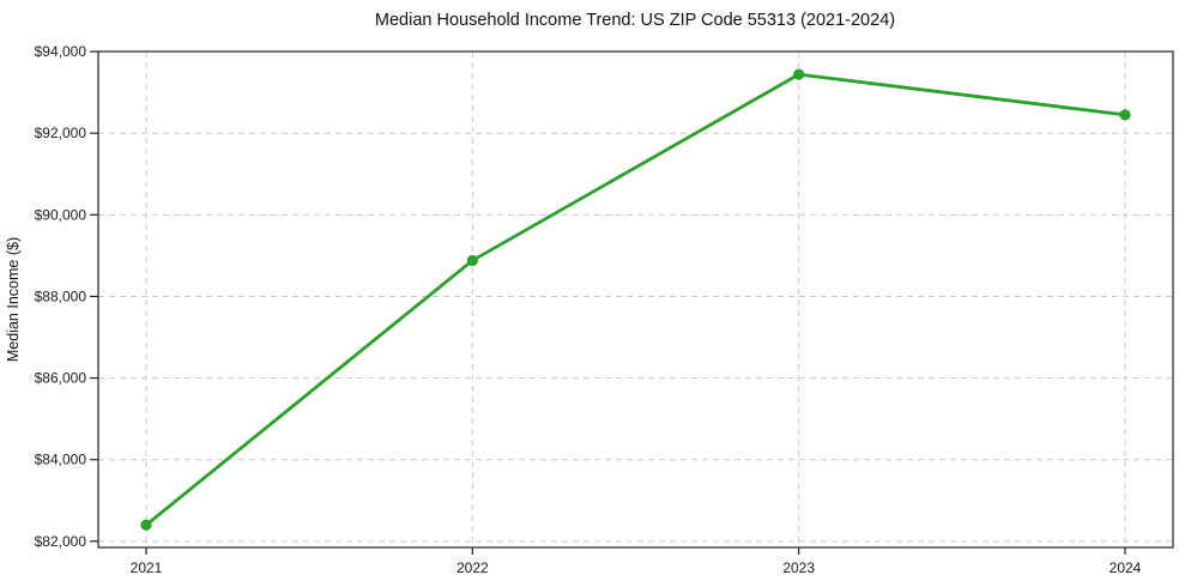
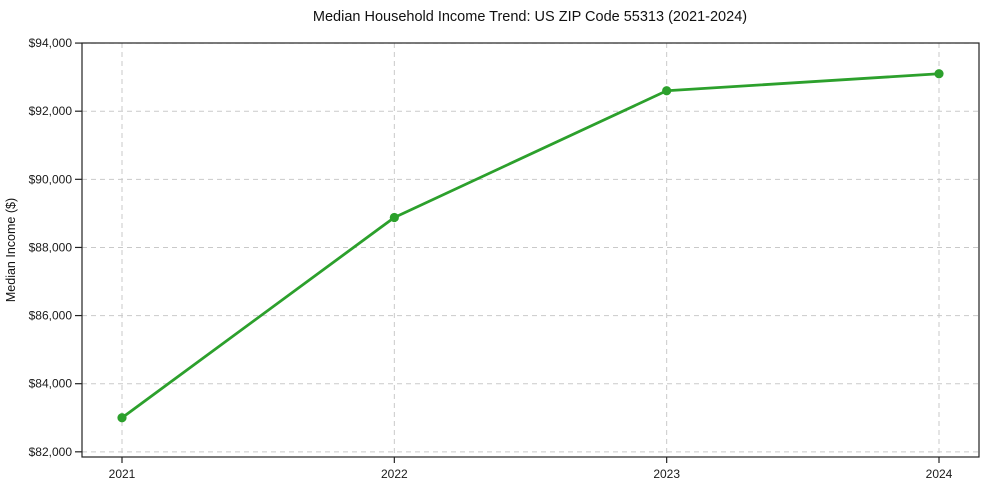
2021: $82400 -> $83000
2023: $93400 -> $92600
2024: $92400 -> $93100
